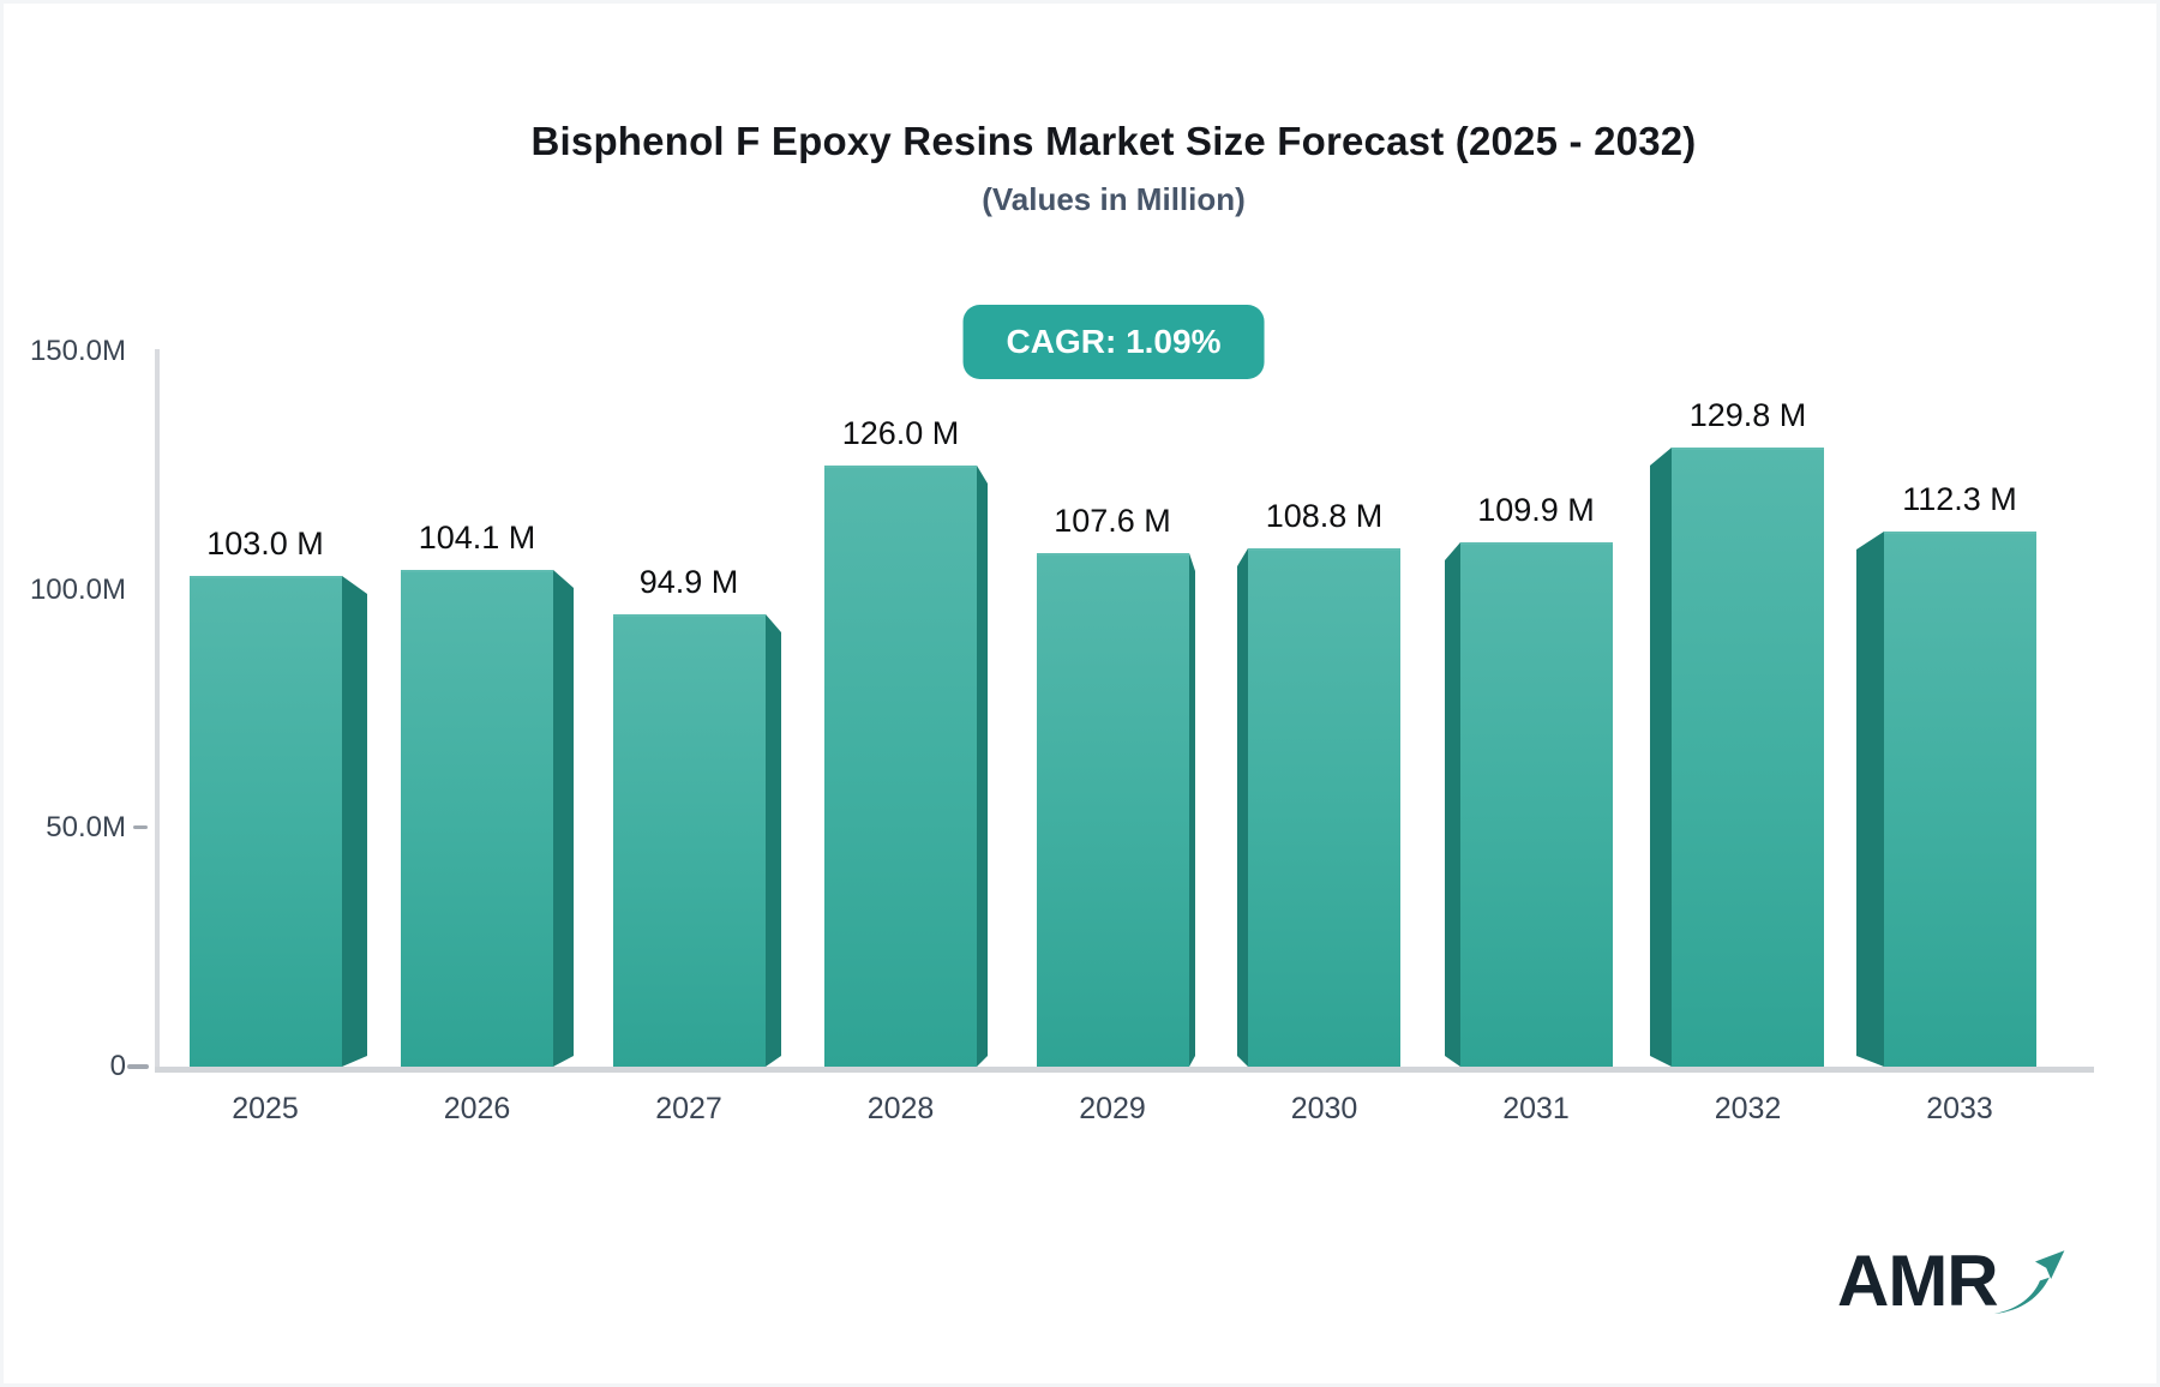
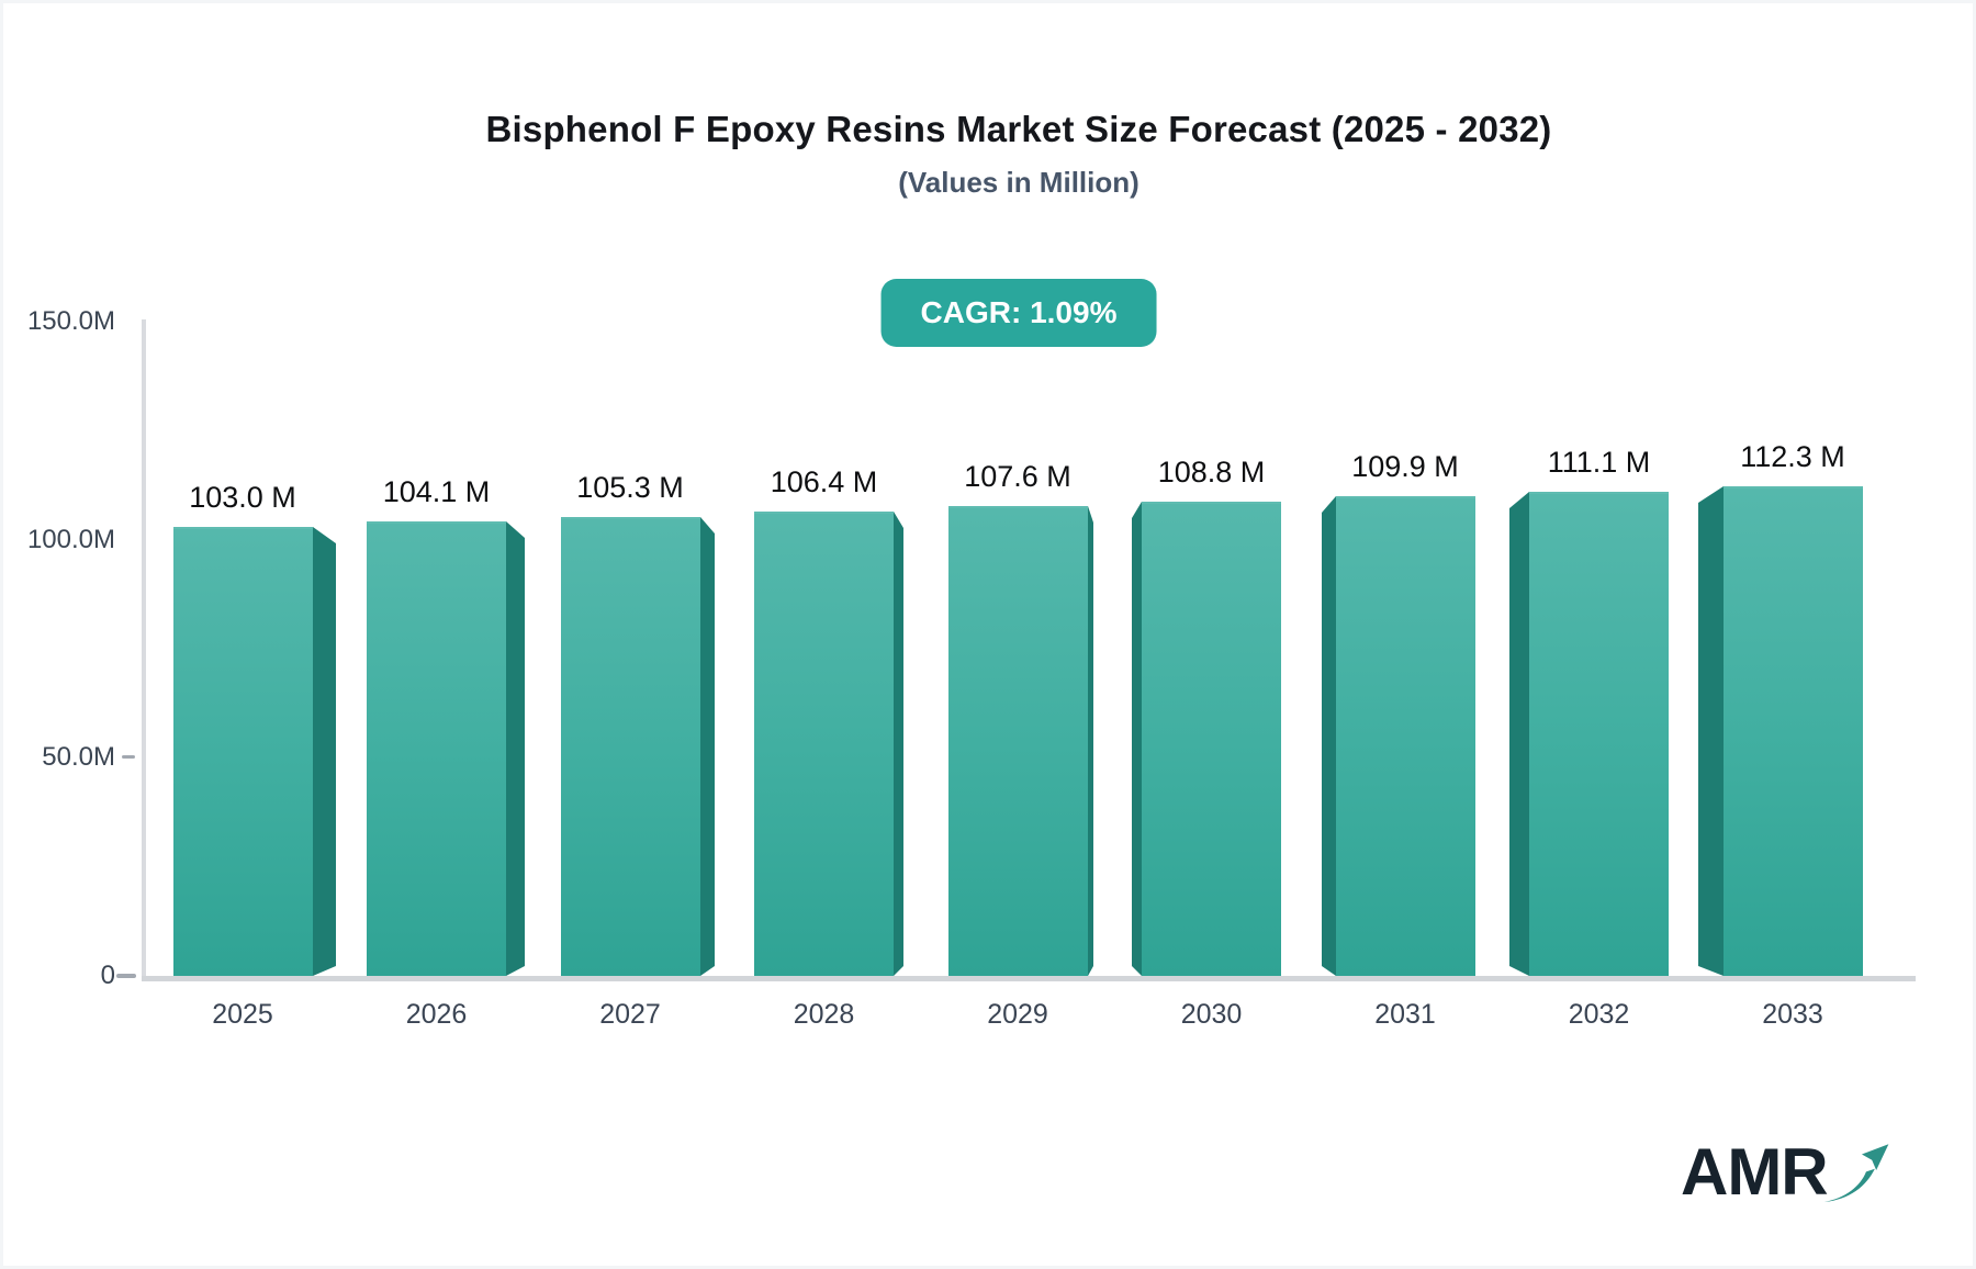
2027: 94.9 -> 105.3
2028: 126.0 -> 106.4
2032: 129.8 -> 111.1
